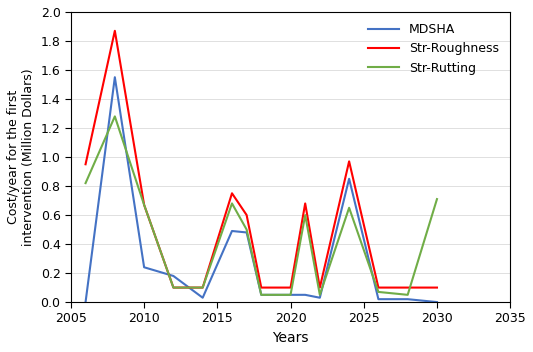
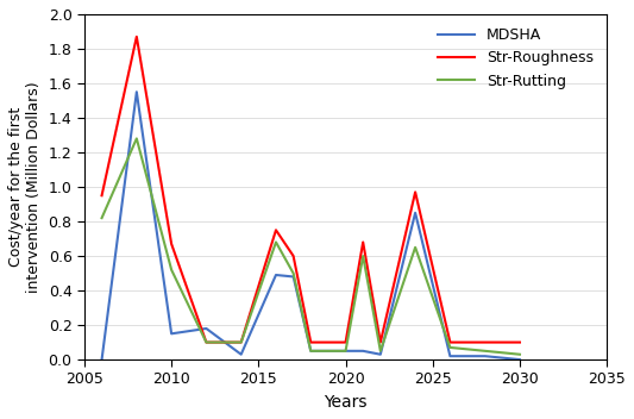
MDSHA/2010: 0.24 -> 0.15
Str-Rutting/2010: 0.67 -> 0.52
Str-Rutting/2030: 0.71 -> 0.03
